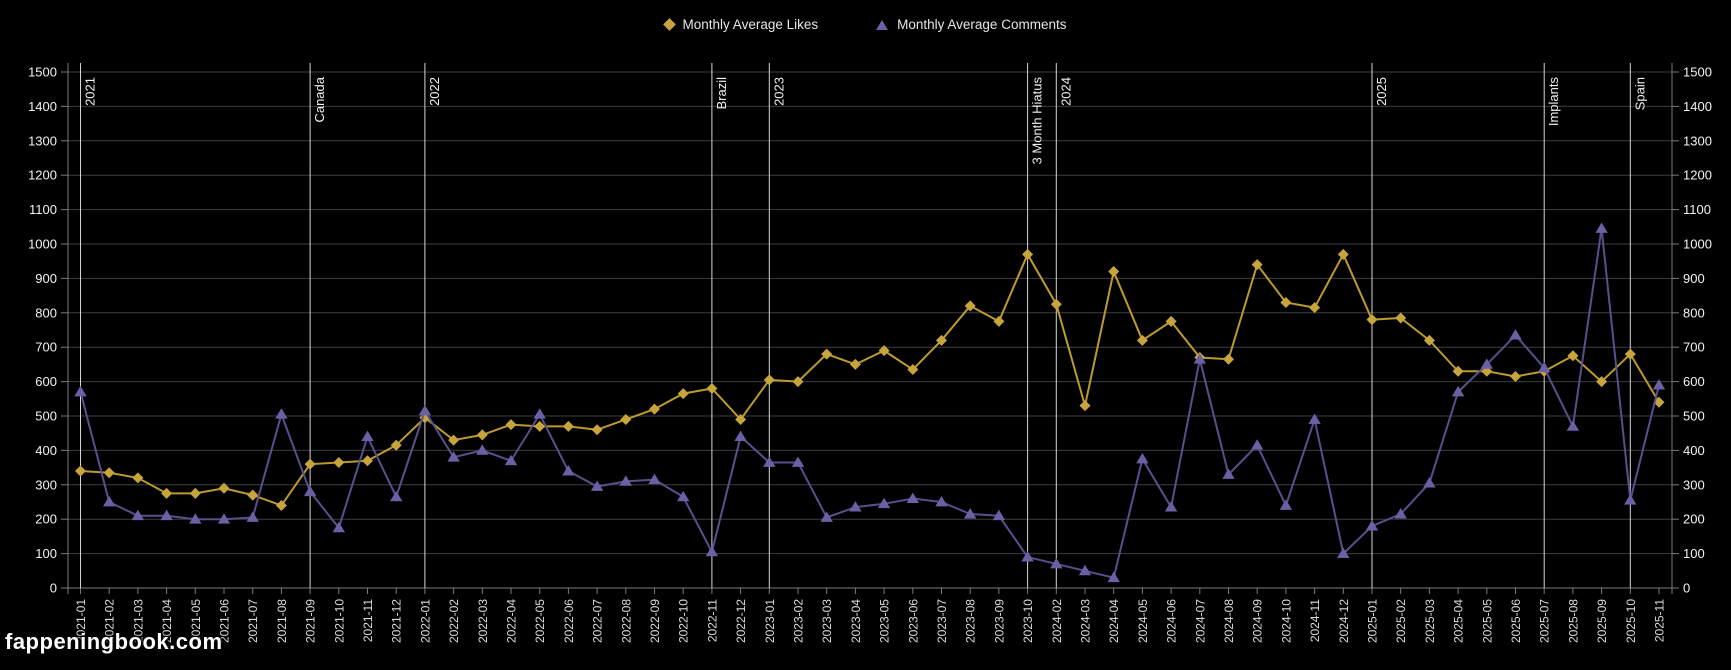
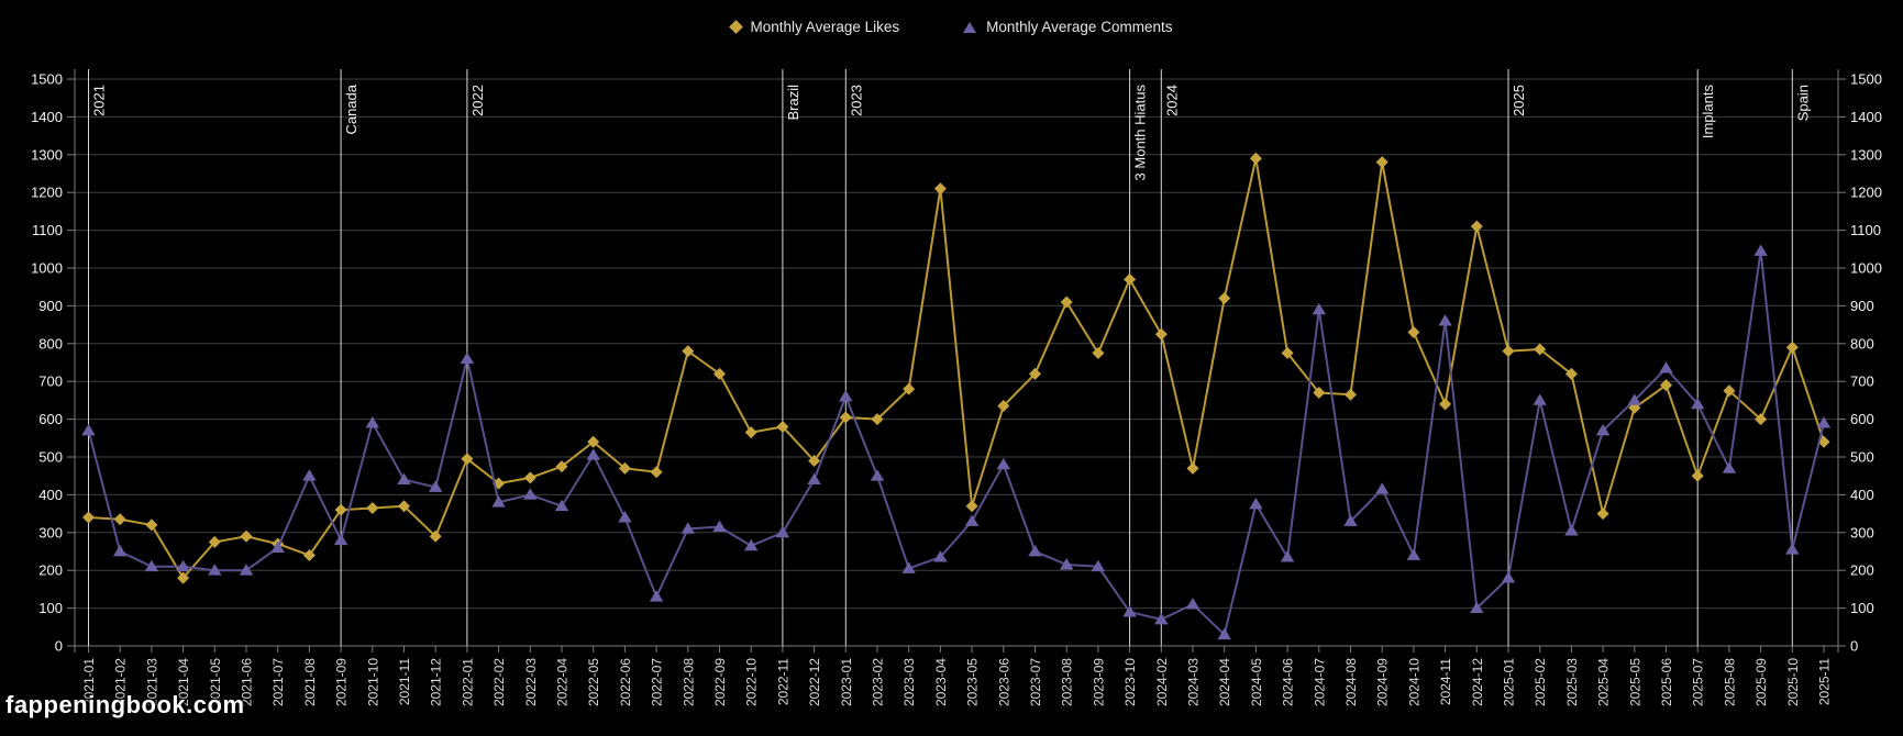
Monthly Average Likes/2021-04: 280 -> 180
Monthly Average Comments/2021-07: 200 -> 260
Monthly Average Comments/2021-08: 500 -> 450
Monthly Average Comments/2021-10: 180 -> 590
Monthly Average Likes/2021-12: 420 -> 290
Monthly Average Comments/2021-12: 260 -> 420
Monthly Average Comments/2022-01: 520 -> 760
Monthly Average Likes/2022-05: 470 -> 540
Monthly Average Comments/2022-07: 300 -> 130
Monthly Average Likes/2022-08: 490 -> 780
Monthly Average Likes/2022-09: 520 -> 720
Monthly Average Comments/2022-11: 100 -> 300
Monthly Average Comments/2023-01: 360 -> 660
Monthly Average Comments/2023-02: 360 -> 450
Monthly Average Likes/2023-04: 650 -> 1210
Monthly Average Likes/2023-05: 690 -> 370
Monthly Average Comments/2023-05: 240 -> 330
Monthly Average Comments/2023-06: 260 -> 480
Monthly Average Likes/2023-08: 820 -> 910
Monthly Average Likes/2024-03: 530 -> 470
Monthly Average Comments/2024-03: 50 -> 110
Monthly Average Likes/2024-05: 720 -> 1290
Monthly Average Comments/2024-07: 660 -> 890
Monthly Average Likes/2024-09: 940 -> 1280
Monthly Average Likes/2024-11: 820 -> 640
Monthly Average Comments/2024-11: 490 -> 860
Monthly Average Likes/2024-12: 970 -> 1110
Monthly Average Comments/2025-02: 220 -> 650
Monthly Average Likes/2025-04: 630 -> 350
Monthly Average Likes/2025-06: 620 -> 690
Monthly Average Likes/2025-07: 630 -> 450
Monthly Average Likes/2025-10: 680 -> 790
